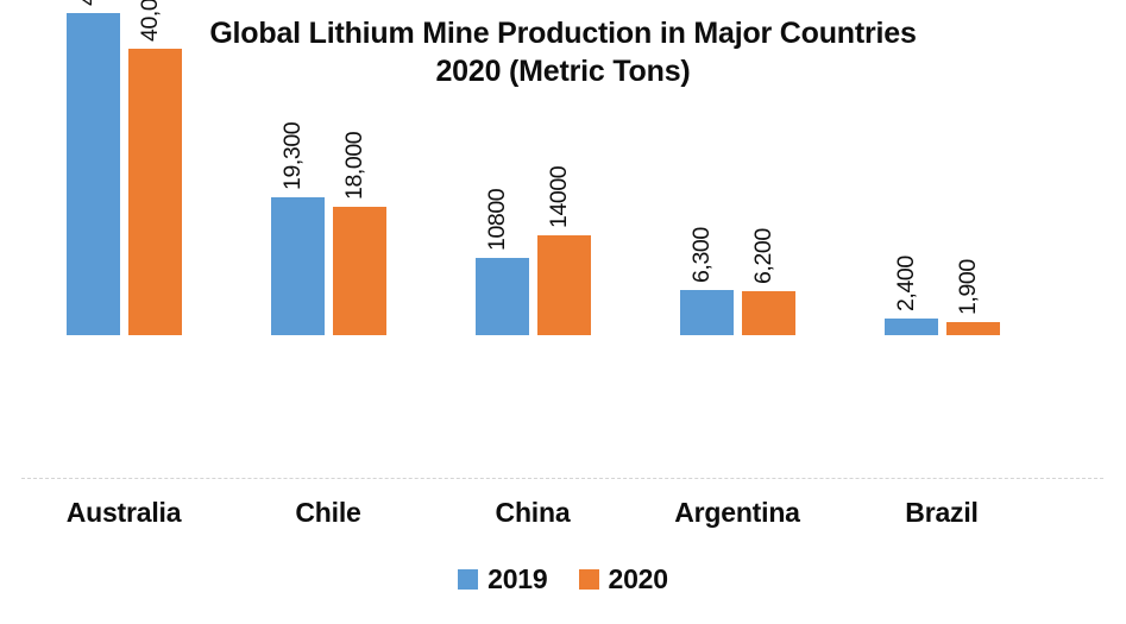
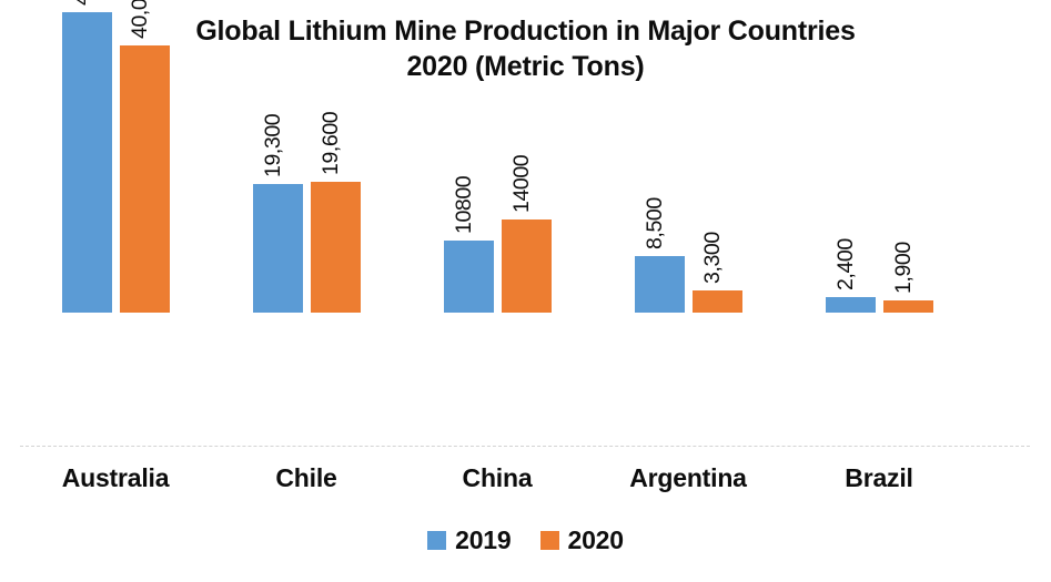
2020/Chile: 18,000 -> 19,600
2019/Argentina: 6,300 -> 8,500
2020/Argentina: 6,200 -> 3,300
